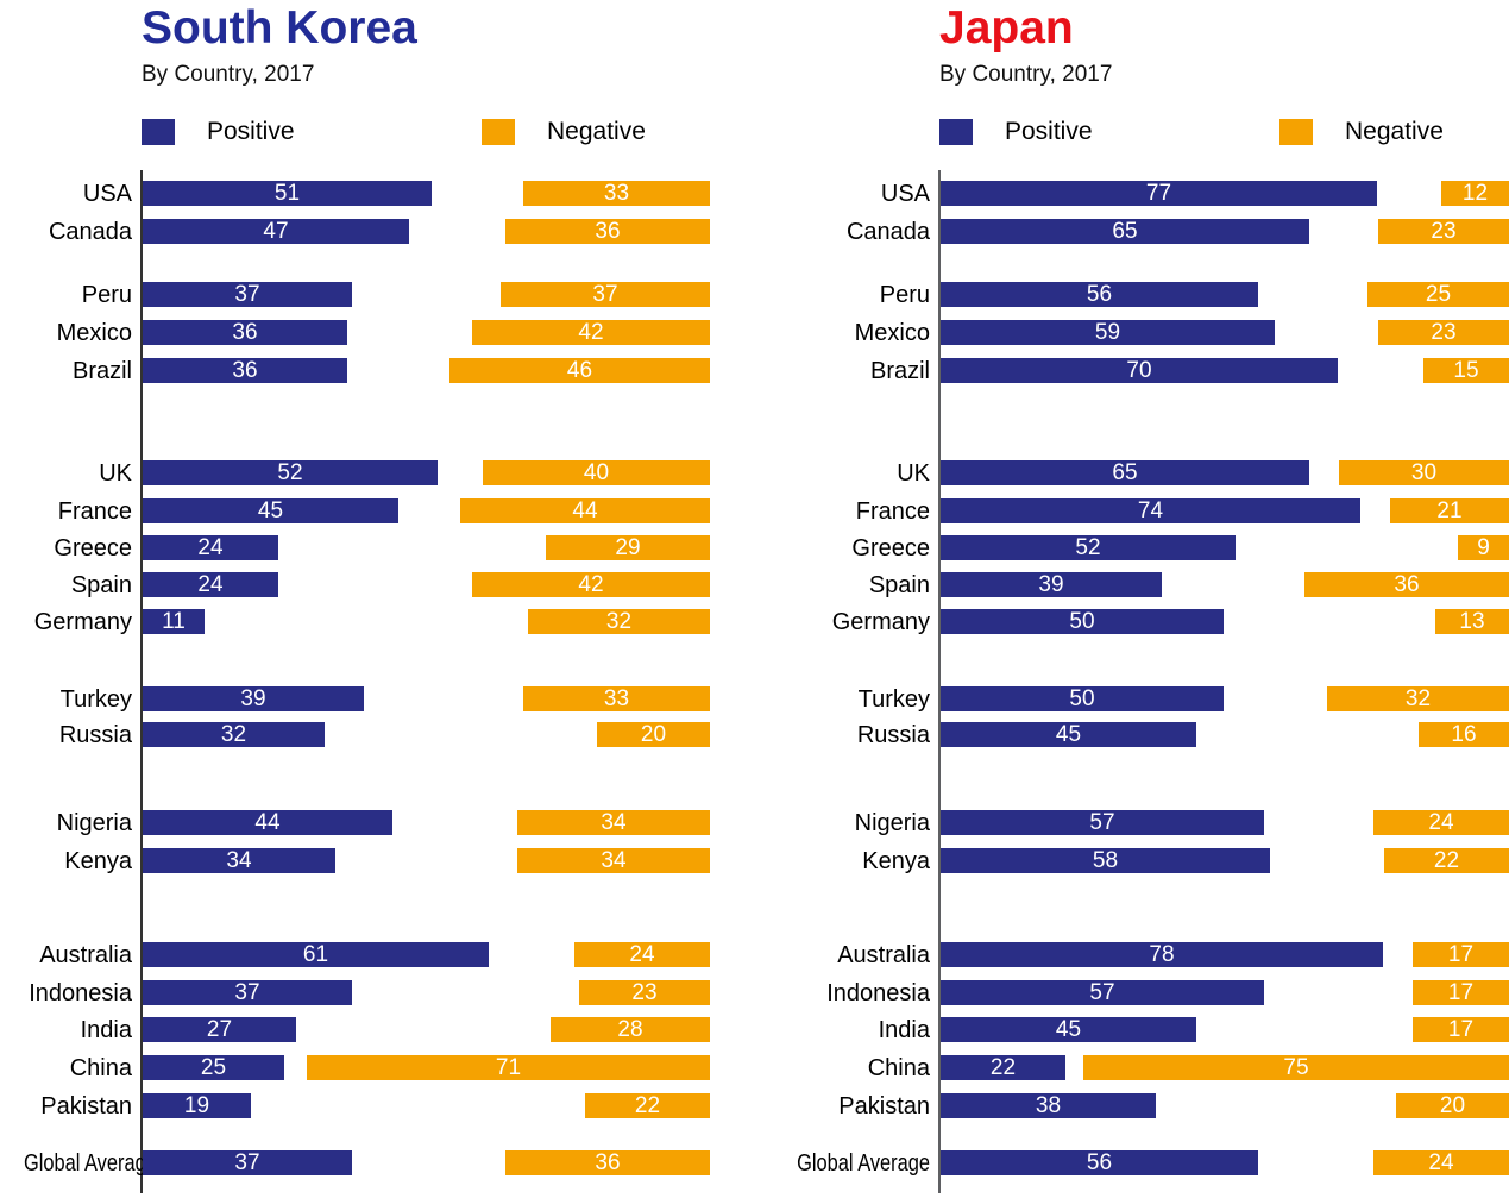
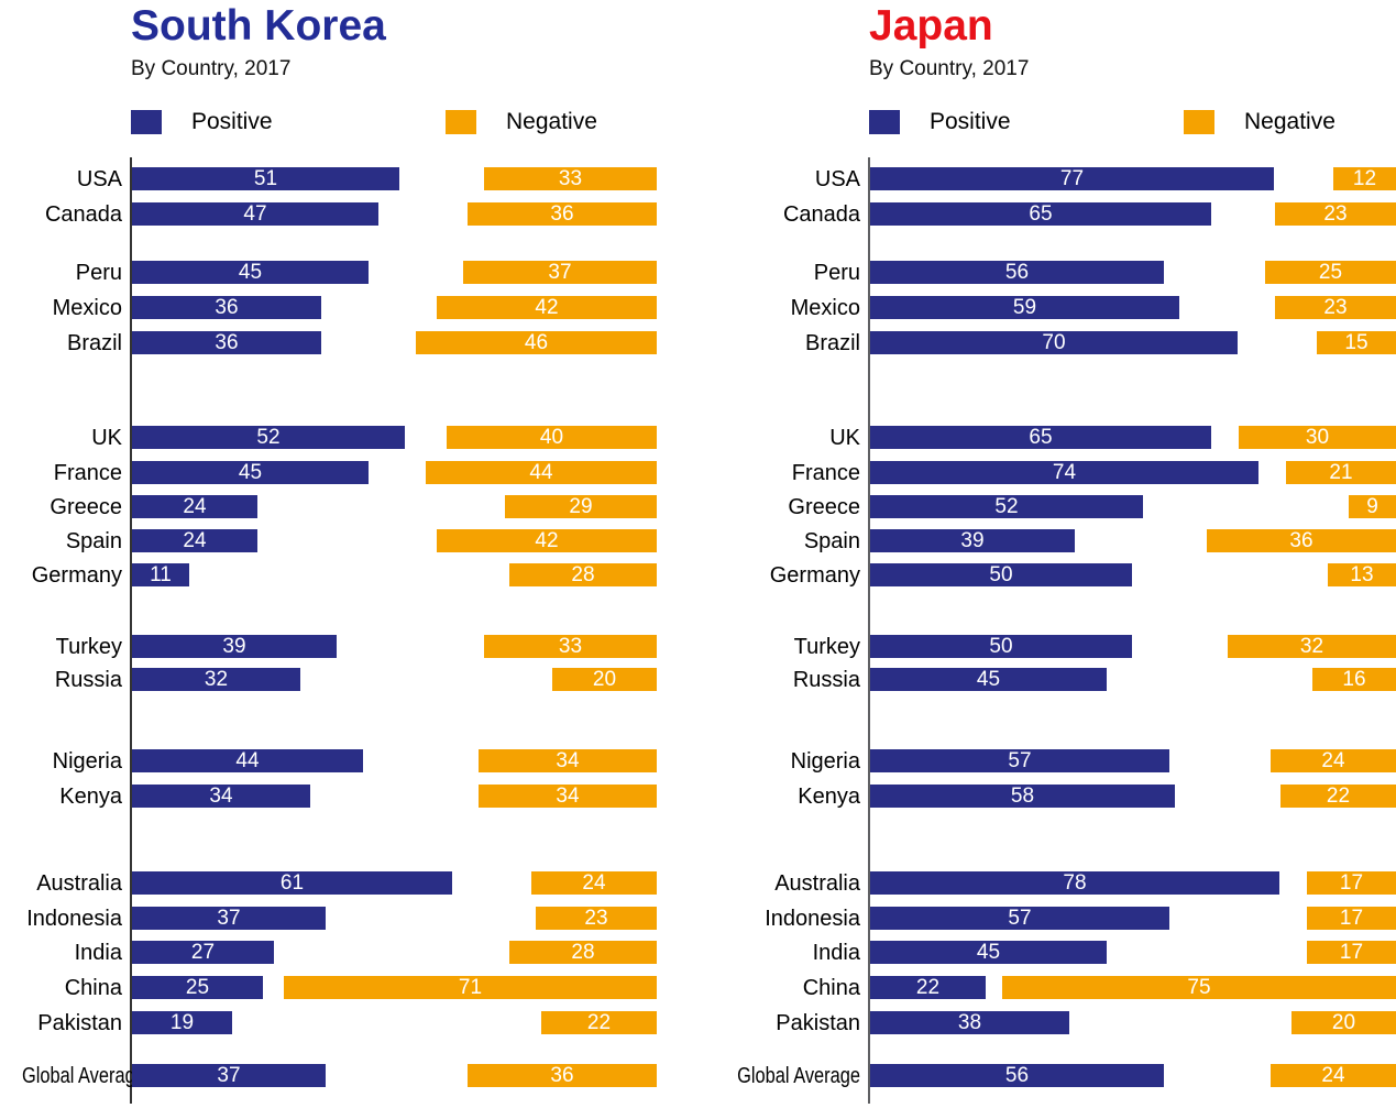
South Korea/Positive/Peru: 37 -> 45
South Korea/Negative/Germany: 32 -> 28
